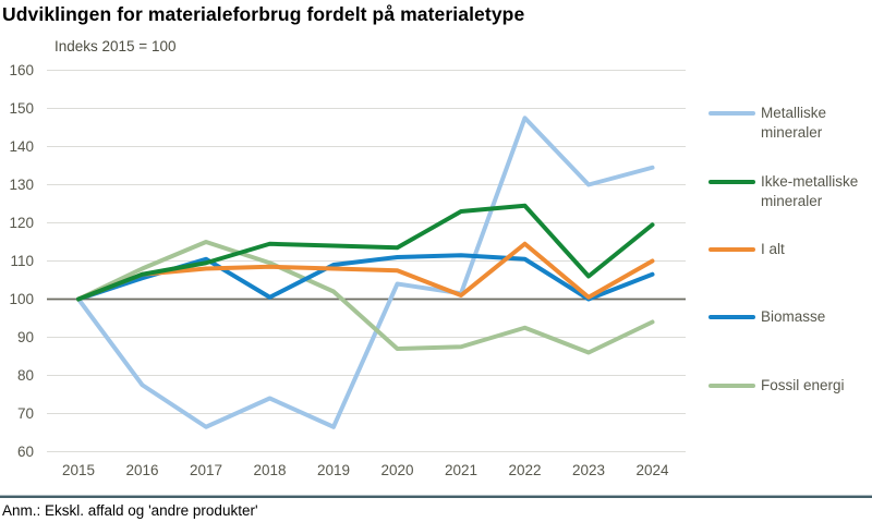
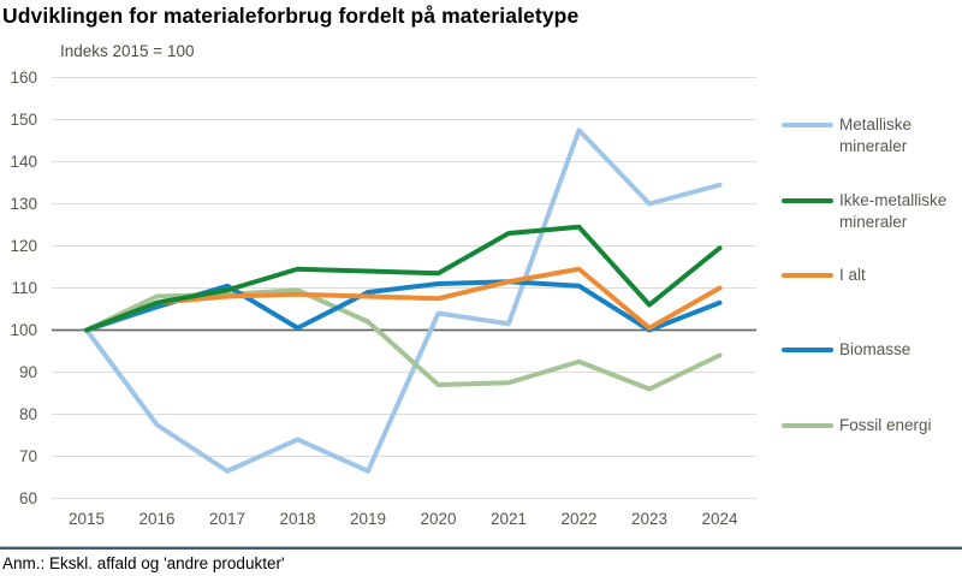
Fossil energi/2017: 115 -> 108
I alt/2021: 101 -> 112
